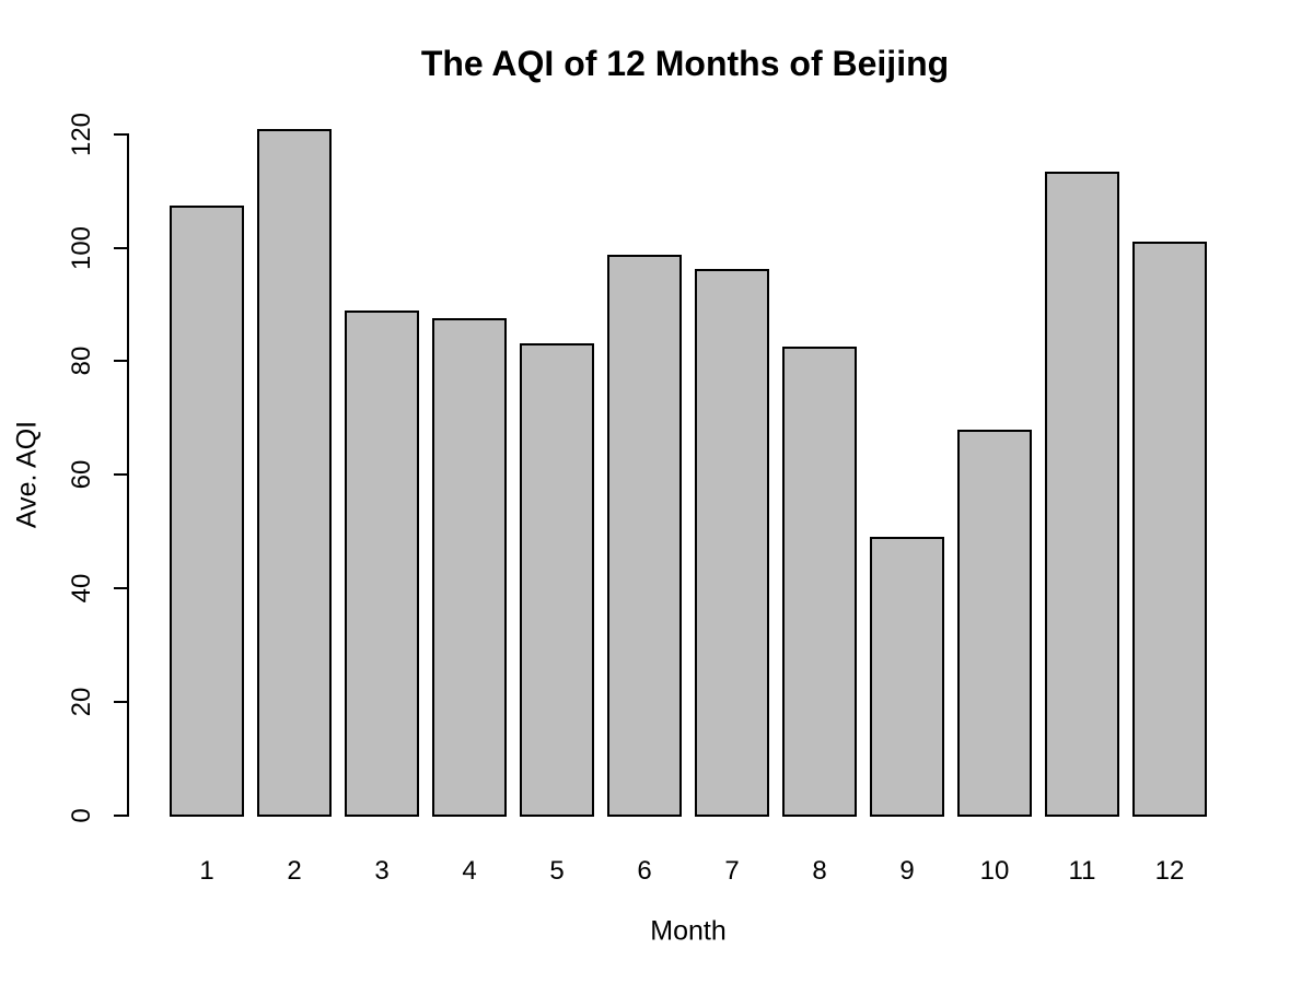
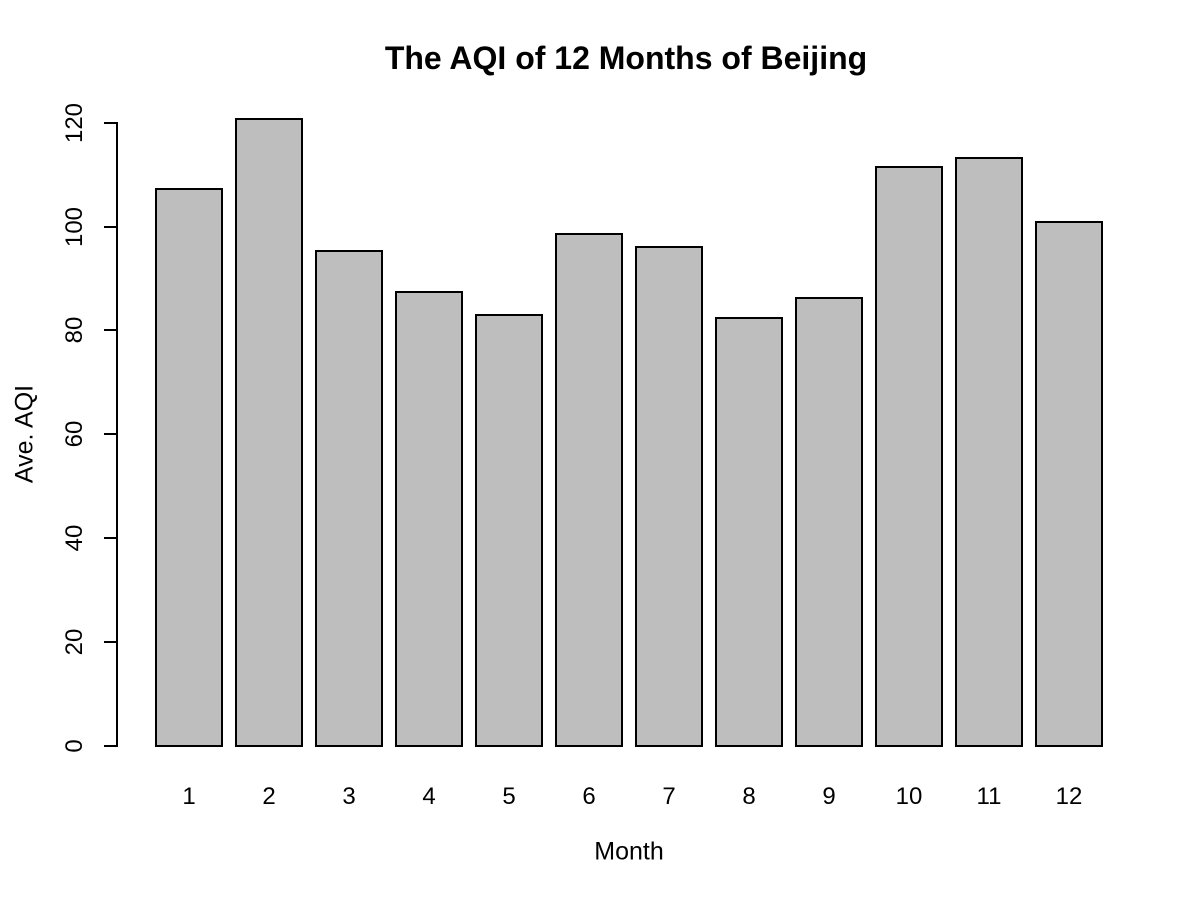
3: 89 -> 95
9: 49 -> 86
10: 68 -> 112
